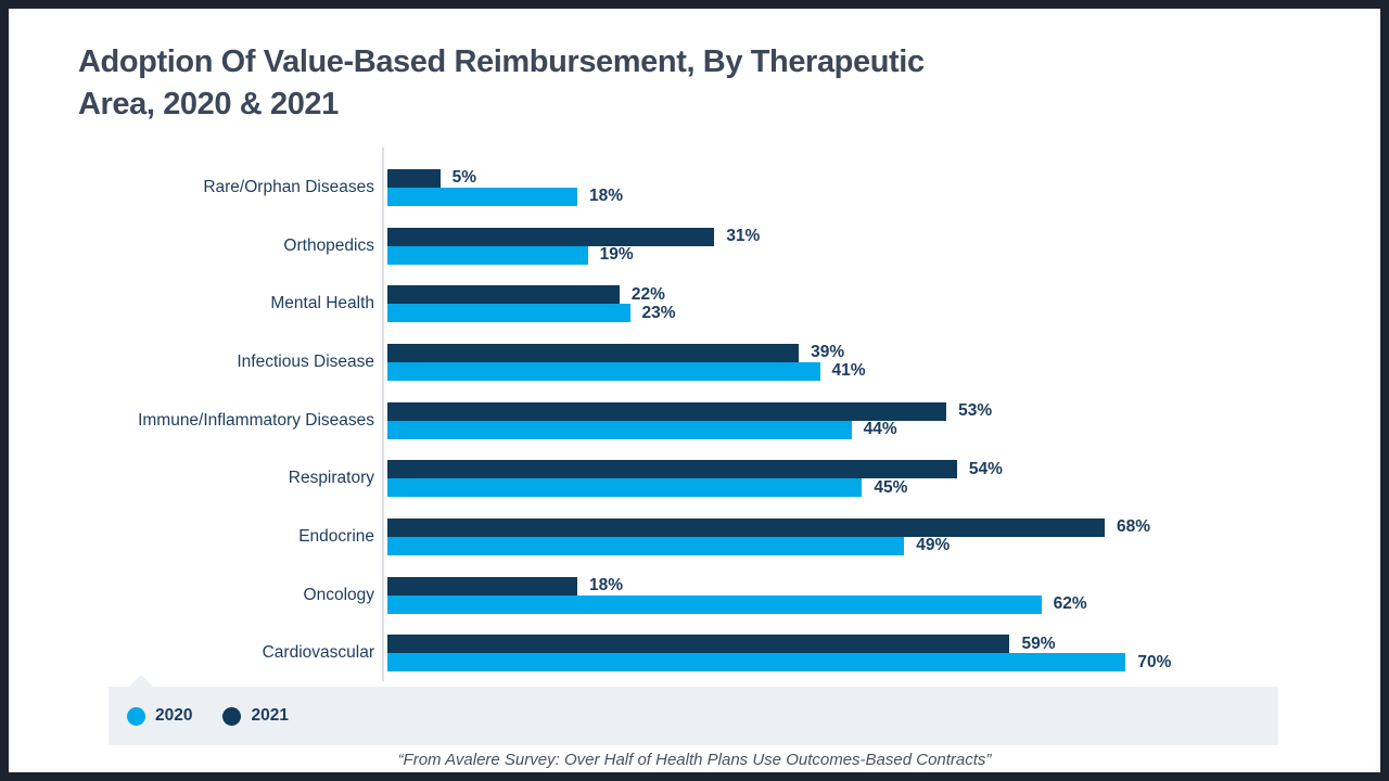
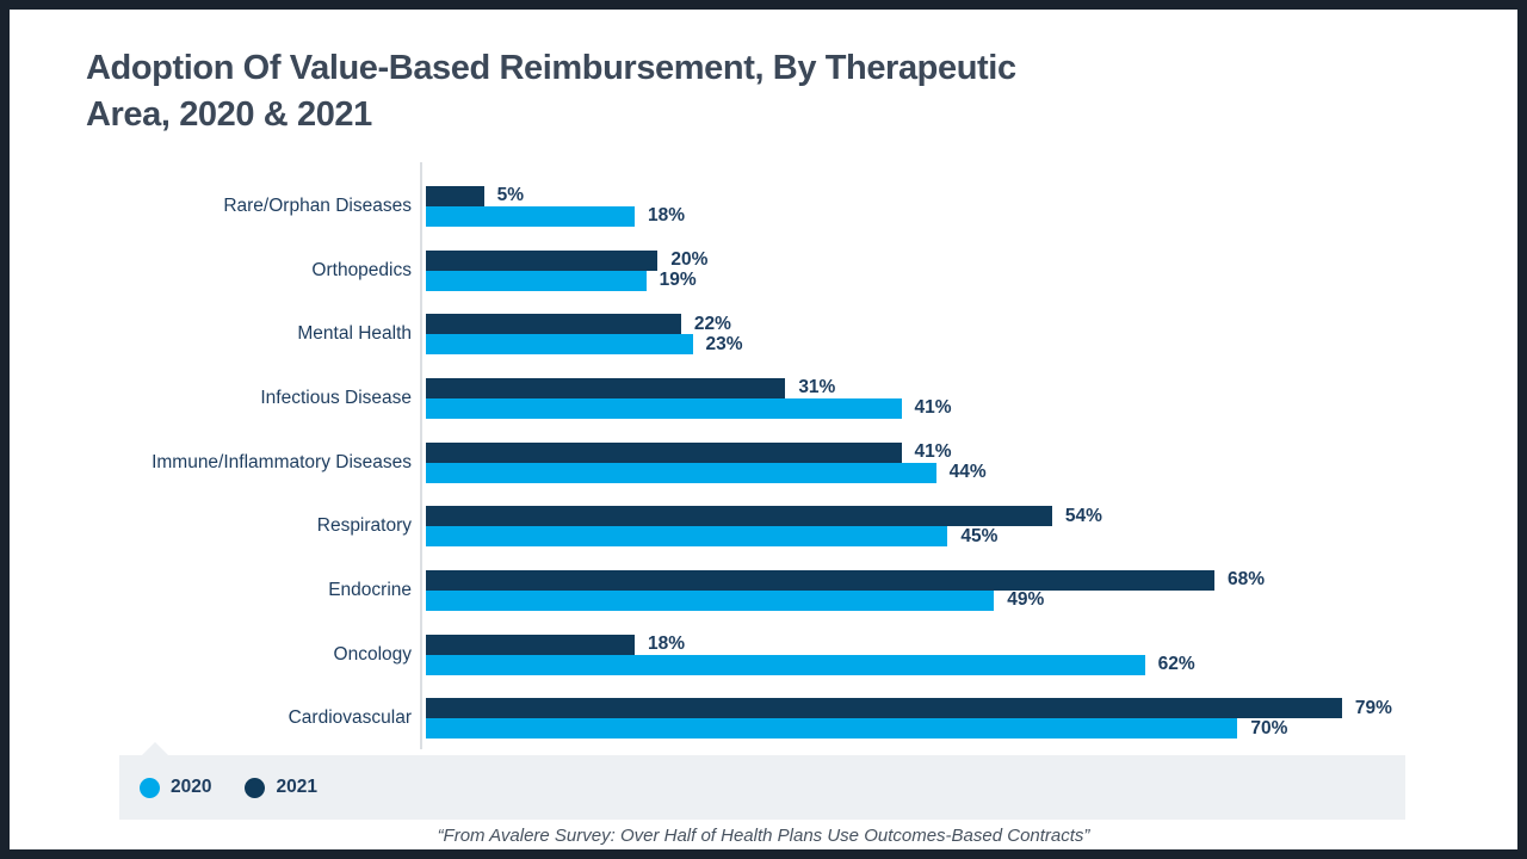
2021/Orthopedics: 31% -> 20%
2021/Infectious Disease: 39% -> 31%
2021/Immune/Inflammatory Diseases: 53% -> 41%
2021/Cardiovascular: 59% -> 79%
